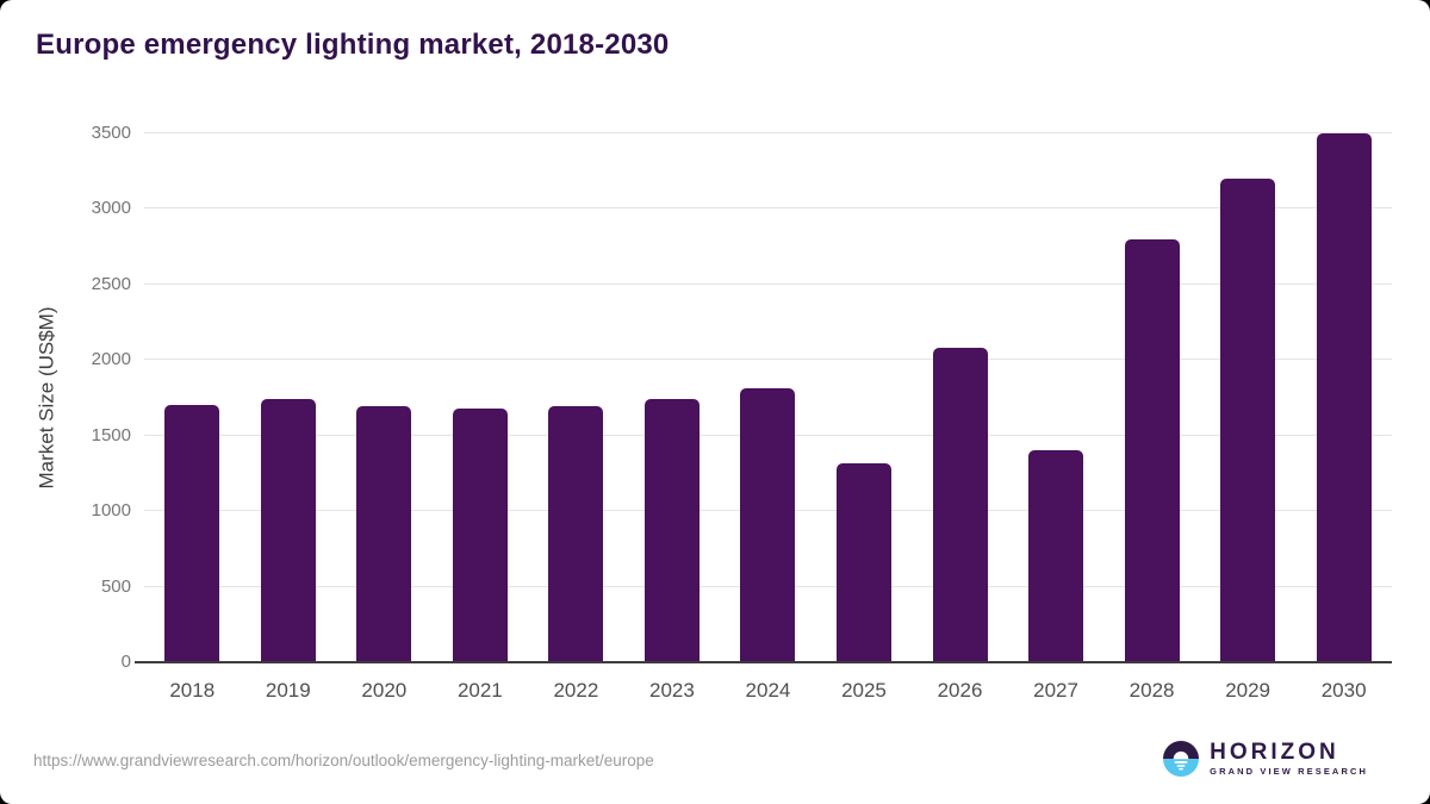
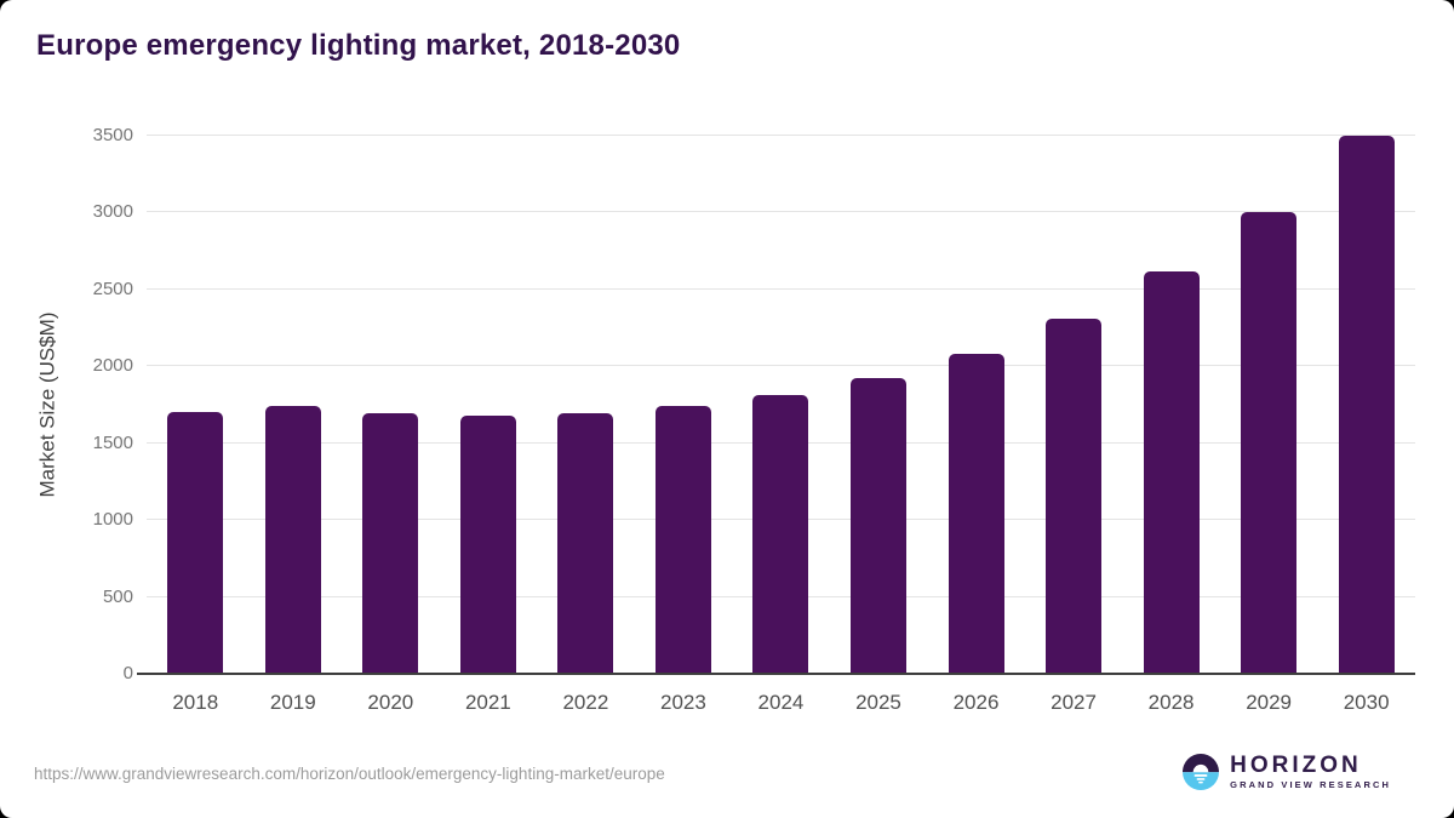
2025: 1320 -> 1920
2027: 1400 -> 2310
2028: 2800 -> 2620
2029: 3200 -> 3000
